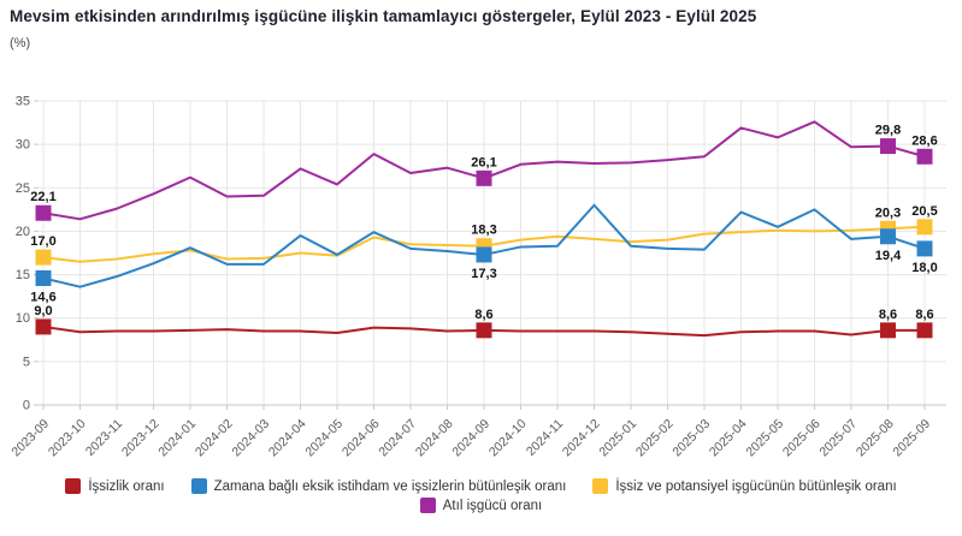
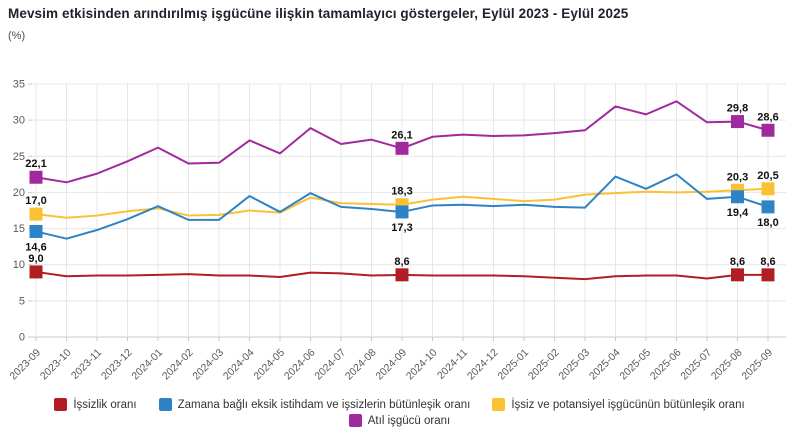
Zamana bağlı eksik istihdam ve işsizlerin bütünleşik oranı/2024-12: 23 -> 18
